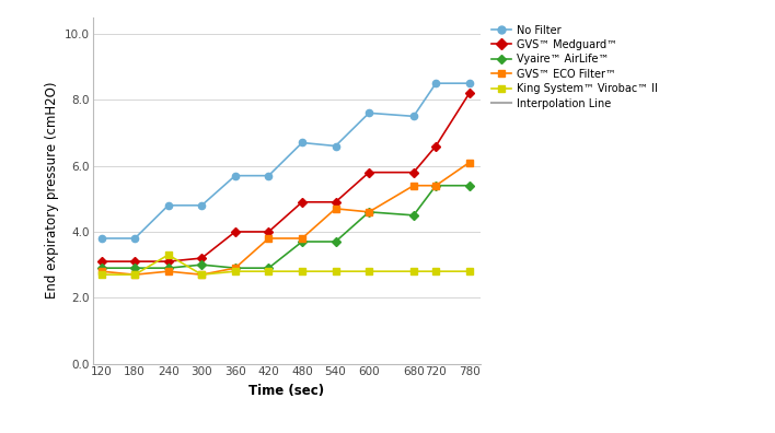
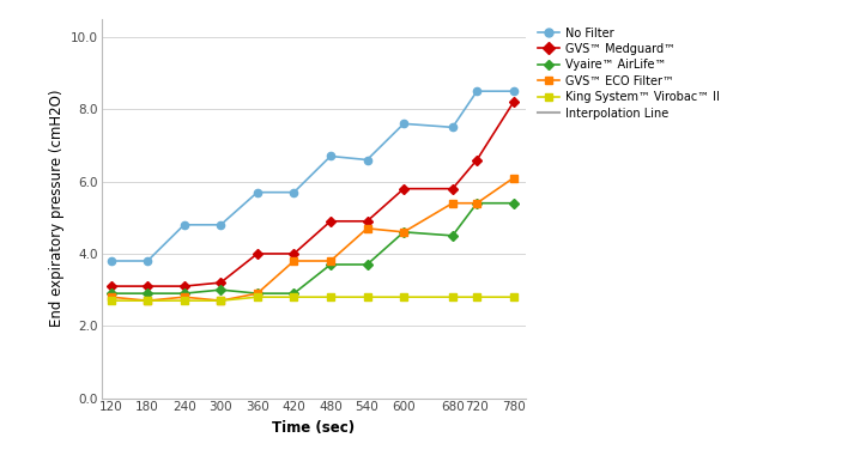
King System™ Virobac™ II/240: 3.3 -> 2.7
